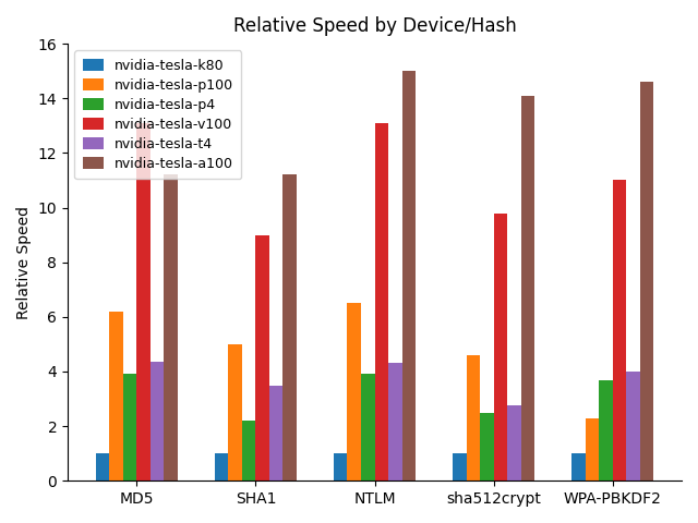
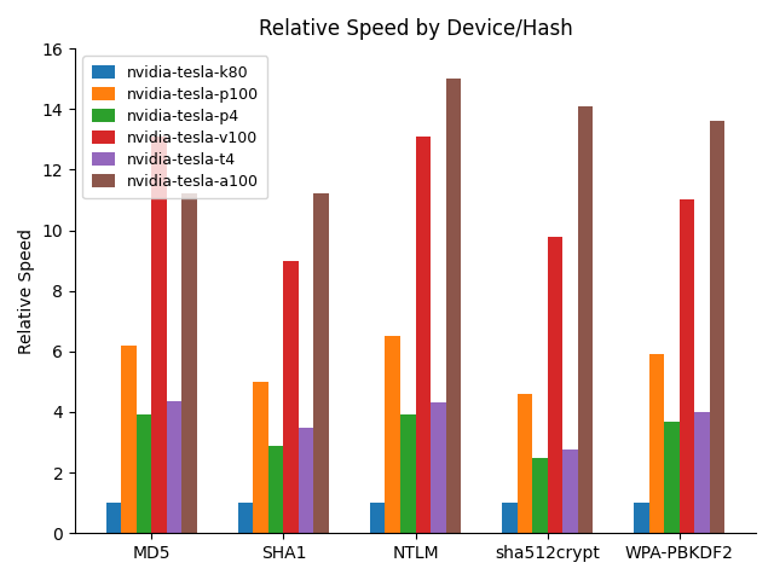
nvidia-tesla-p4/SHA1: 2.2 -> 2.9
nvidia-tesla-p100/WPA-PBKDF2: 2.3 -> 5.9
nvidia-tesla-a100/WPA-PBKDF2: 14.6 -> 13.6
